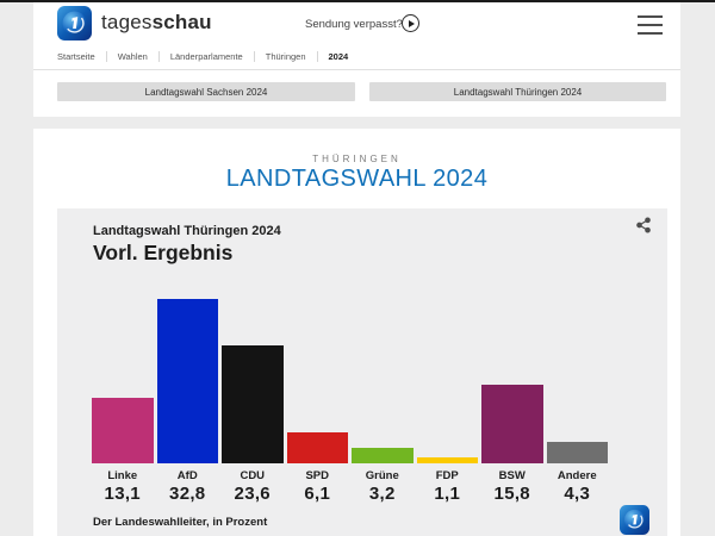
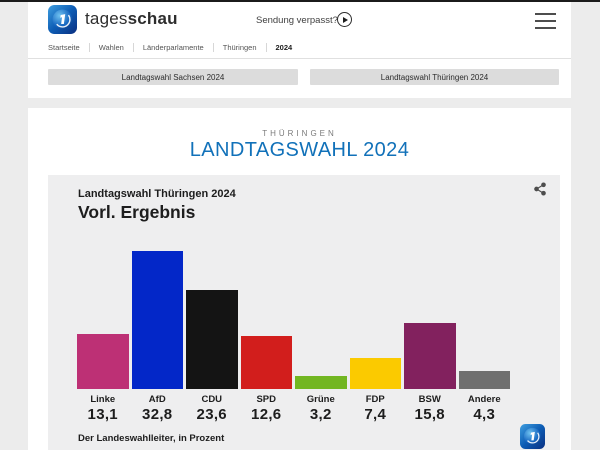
SPD: 6,1 -> 12,6
FDP: 1,1 -> 7,4
